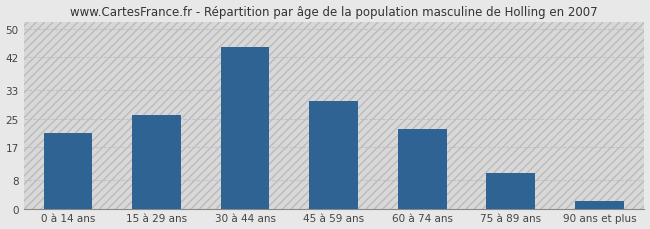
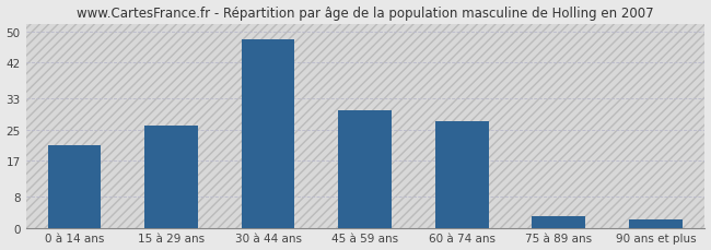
30 à 44 ans: 45 -> 48
60 à 74 ans: 22 -> 27
75 à 89 ans: 10 -> 3
